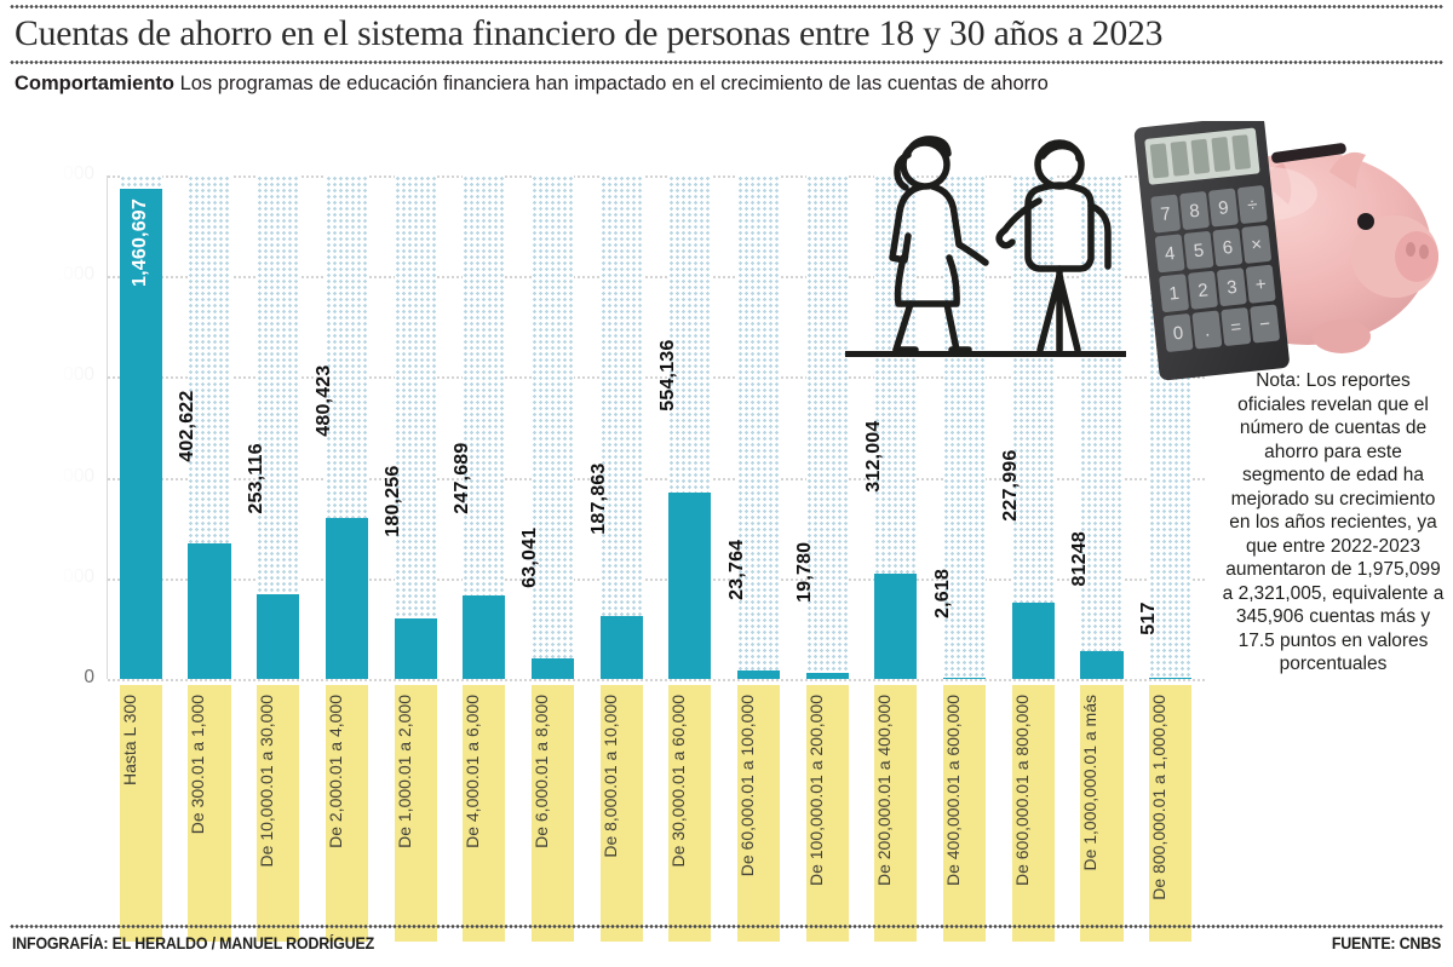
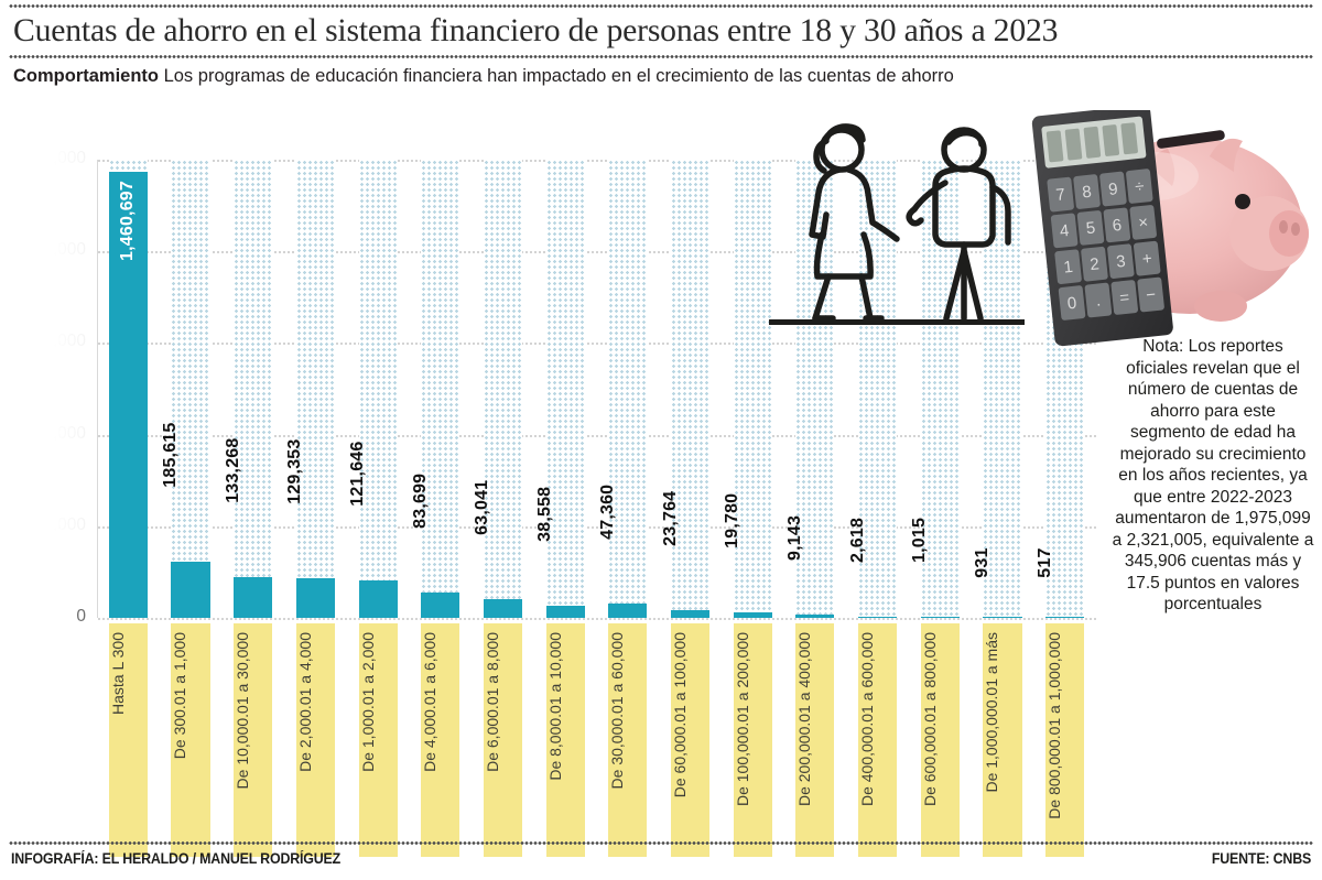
De 300.01 a 1,000: 402,622 -> 185,615
De 10,000.01 a 30,000: 253,116 -> 133,268
De 2,000.01 a 4,000: 480,423 -> 129,353
De 1,000.01 a 2,000: 180,256 -> 121,646
De 4,000.01 a 6,000: 247,689 -> 83,699
De 8,000.01 a 10,000: 187,863 -> 38,558
De 30,000.01 a 60,000: 554,136 -> 47,360
De 200,000.01 a 400,000: 312,004 -> 9,143
De 600,000.01 a 800,000: 227,996 -> 1,015
De 1,000,000.01 a más: 81248 -> 931
